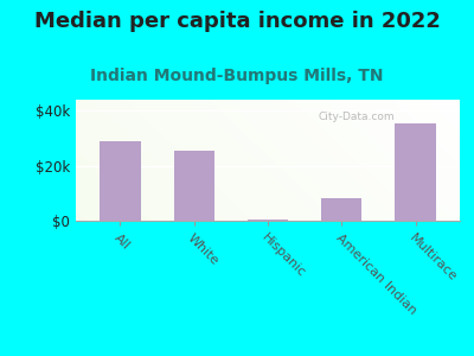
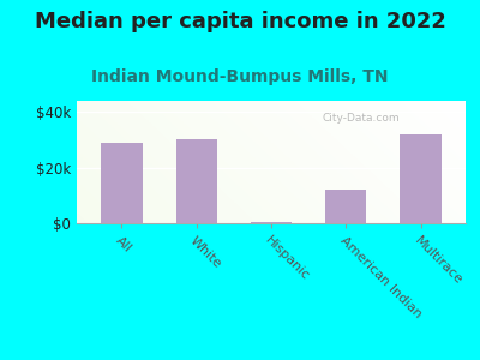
White: $25.5k -> $30.0k
American Indian: $8.0k -> $12.0k
Multirace: $35.5k -> $32.0k
